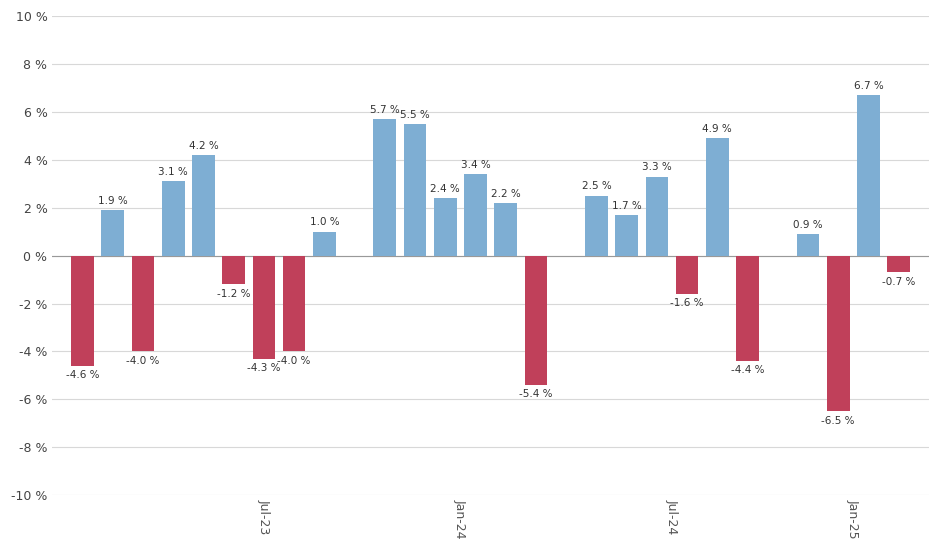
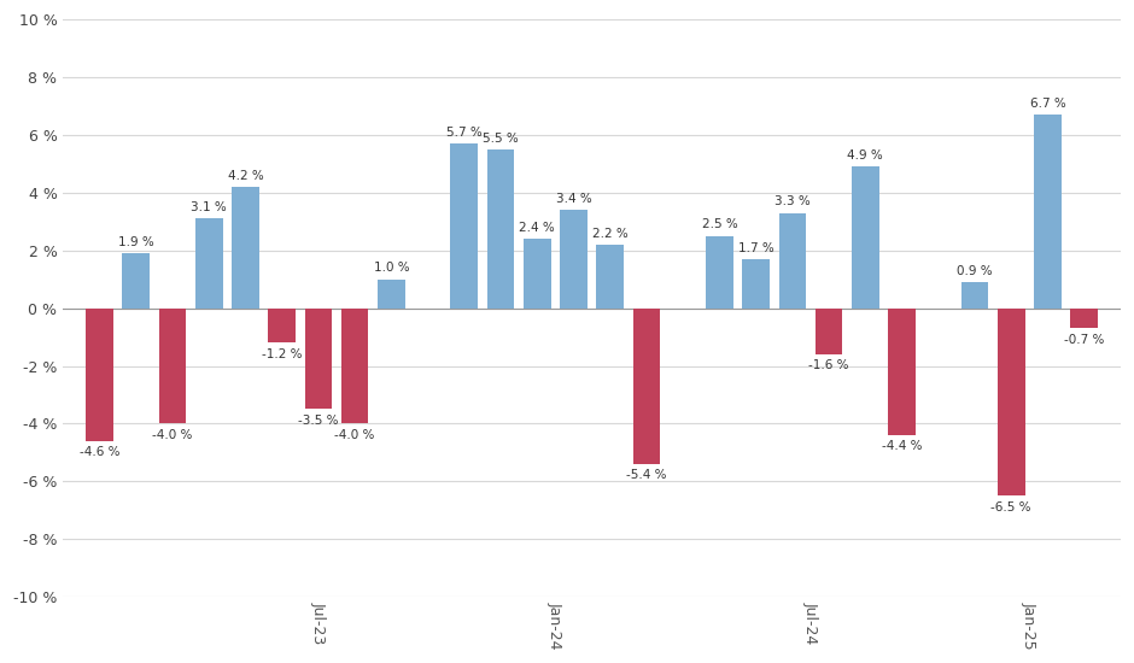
Jul-23: -4.3 -> -3.5
